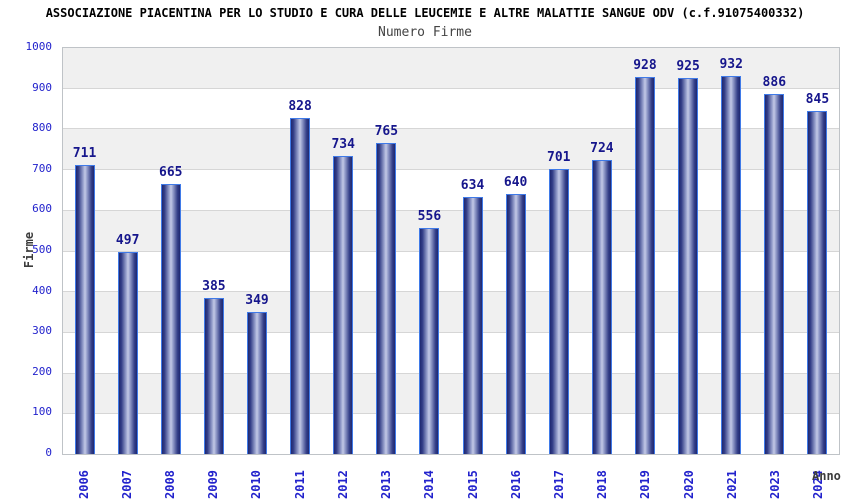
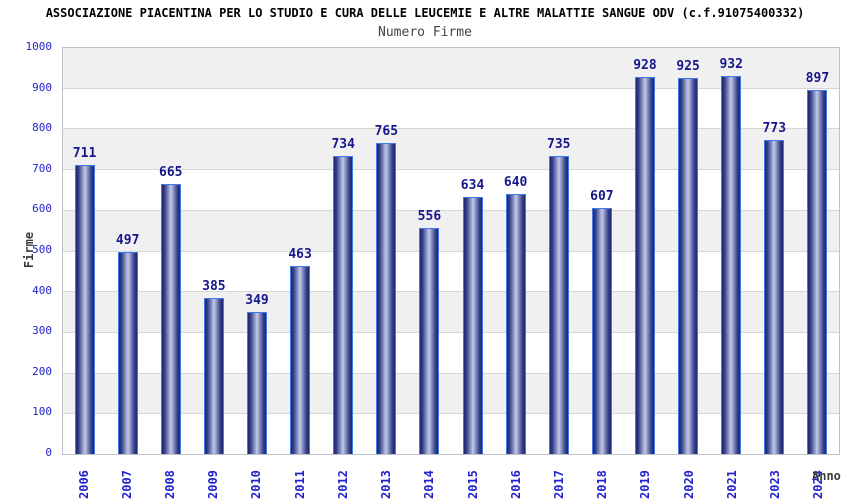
2011: 828 -> 463
2017: 701 -> 735
2018: 724 -> 607
2023: 886 -> 773
2024: 845 -> 897
